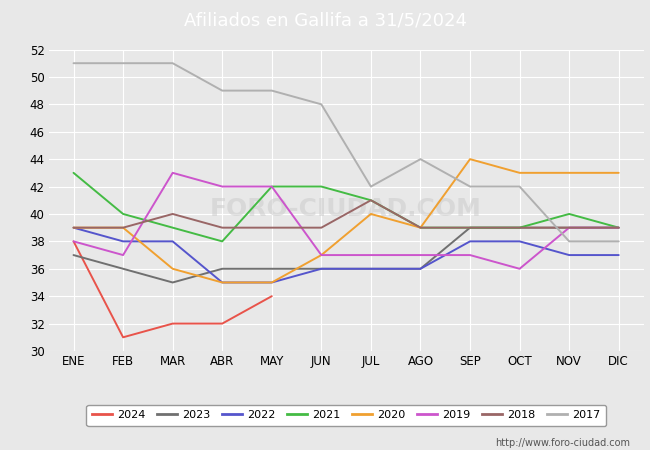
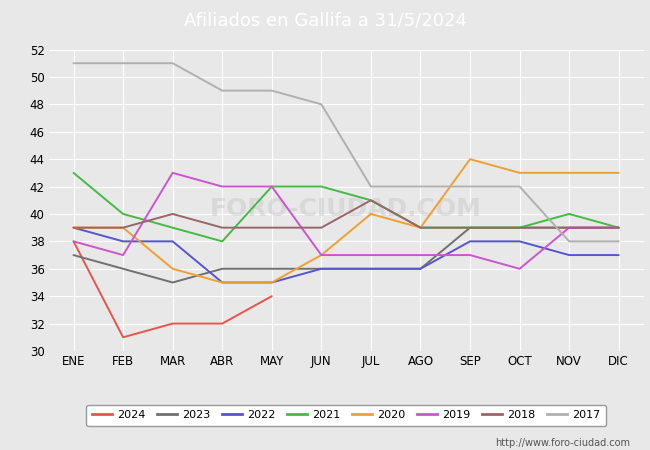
2017/AGO: 44 -> 42
